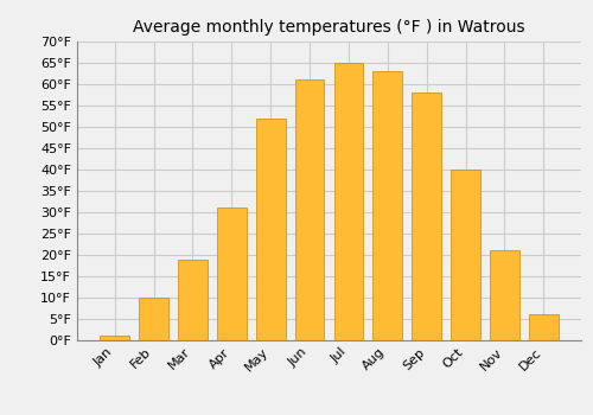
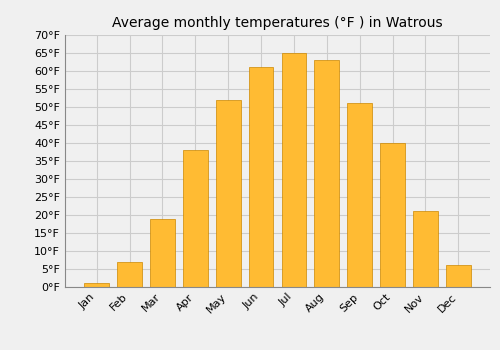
Feb: 10°F -> 7°F
Apr: 31°F -> 38°F
Sep: 58°F -> 51°F
